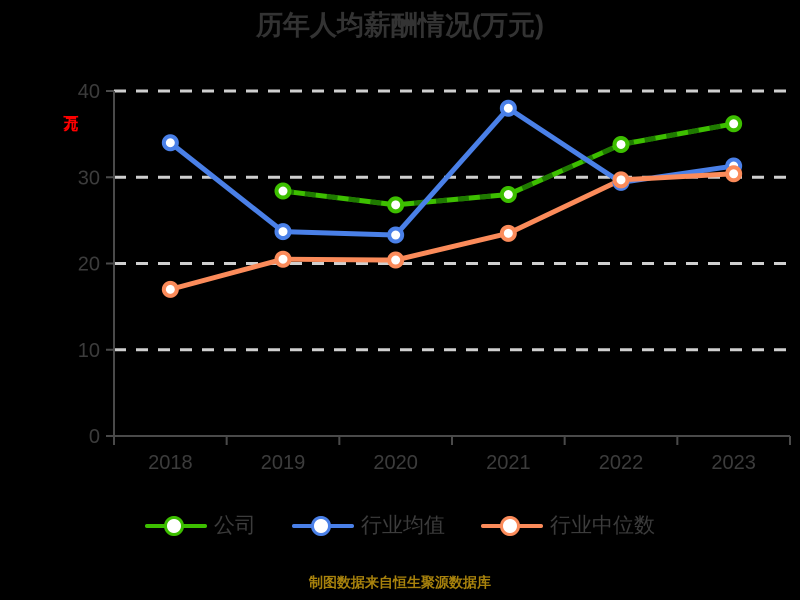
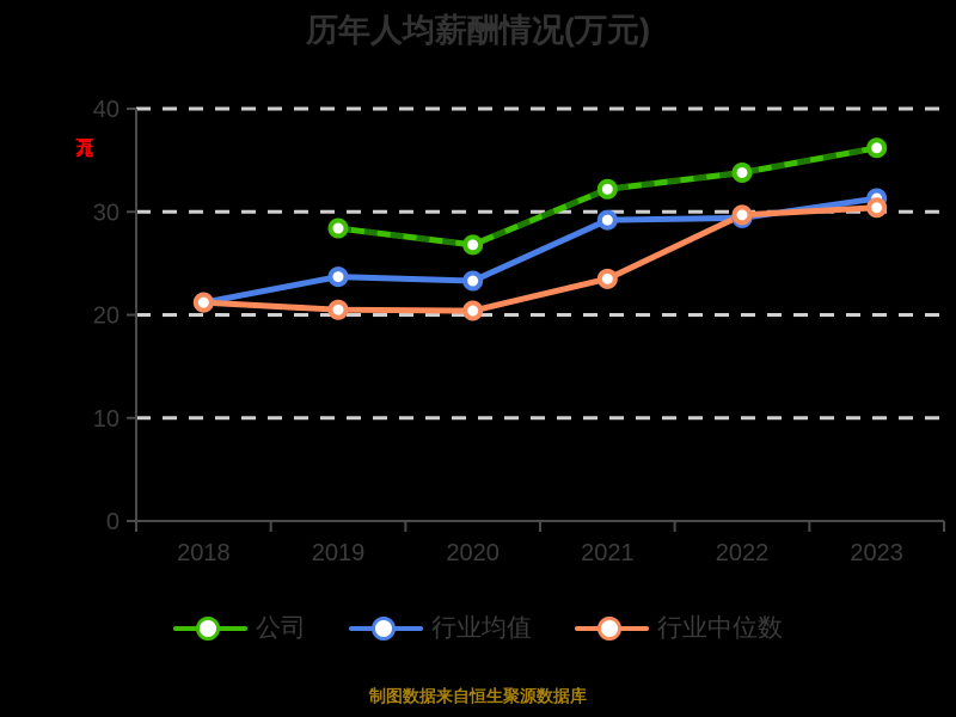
行业均值/2018: 34 -> 21
行业中位数/2018: 17 -> 21
公司/2021: 28 -> 32
行业均值/2021: 38 -> 29
